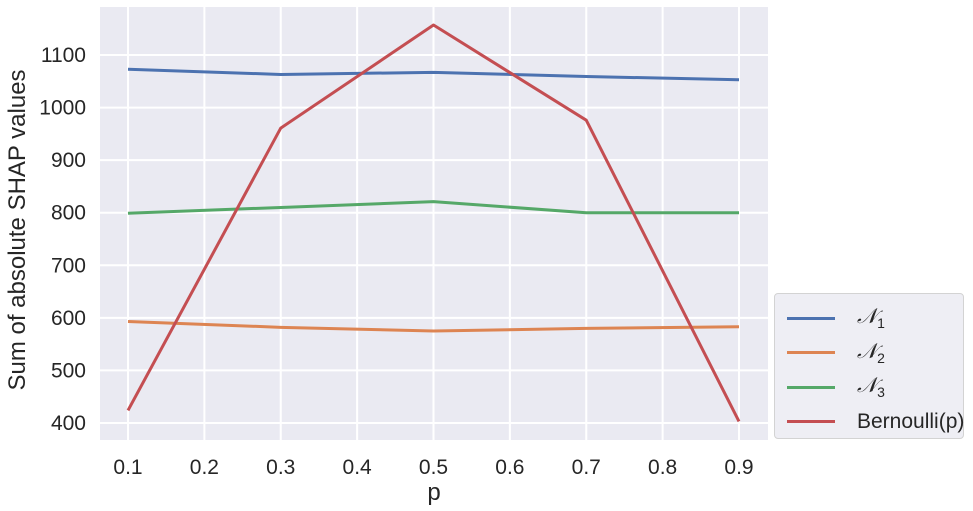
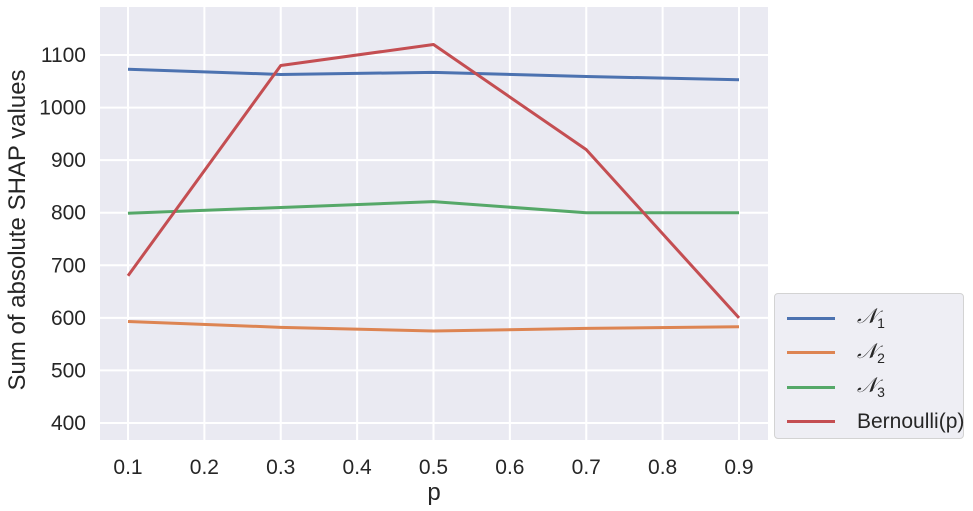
Bernoulli(p)/0.1: 420 -> 680
Bernoulli(p)/0.3: 960 -> 1080
Bernoulli(p)/0.5: 1160 -> 1120
Bernoulli(p)/0.7: 980 -> 920
Bernoulli(p)/0.9: 400 -> 600
